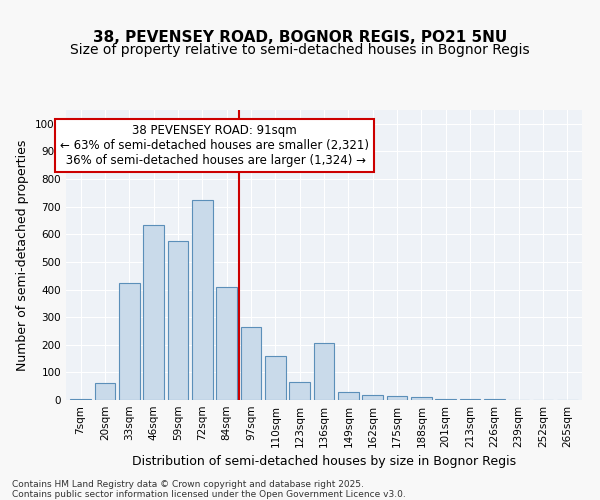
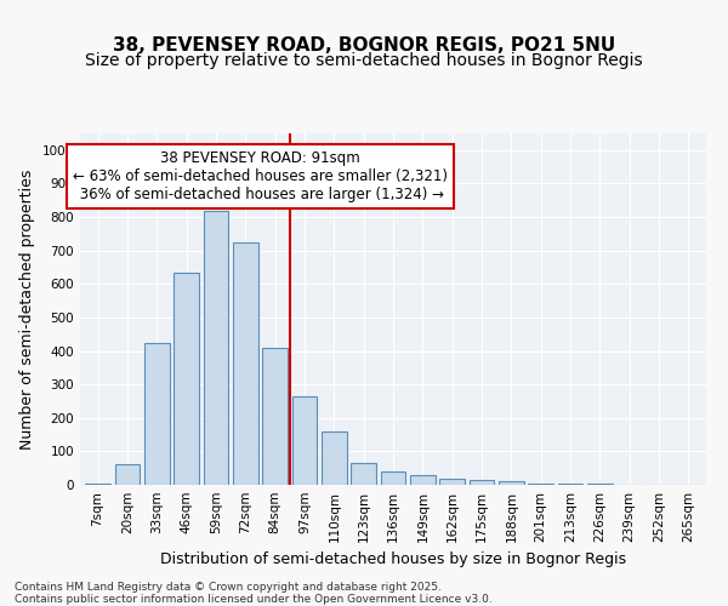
59sqm: 575 -> 820
136sqm: 205 -> 40
